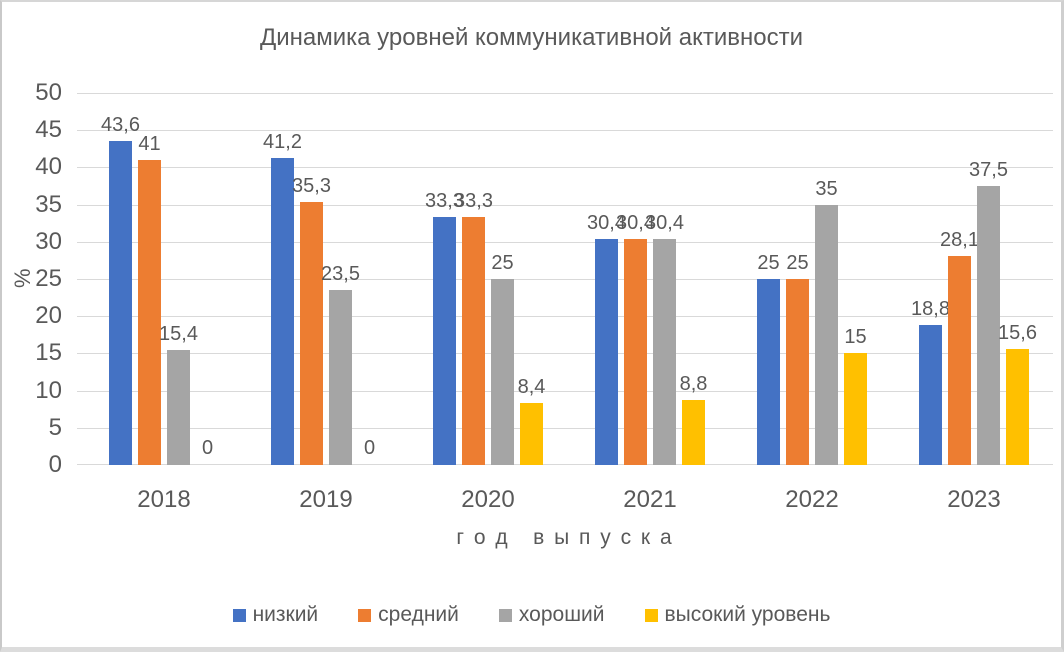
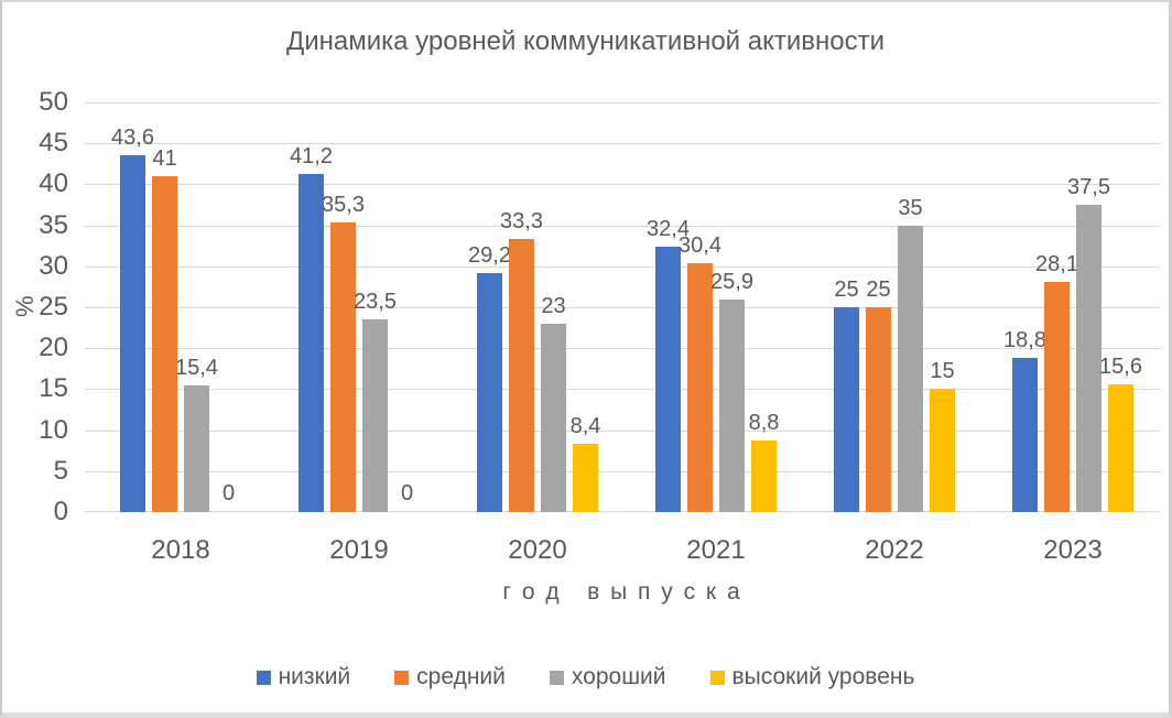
низкий/2020: 33,3 -> 29,2
хороший/2020: 25 -> 23
низкий/2021: 30,4 -> 32,4
хороший/2021: 30,4 -> 25,9
